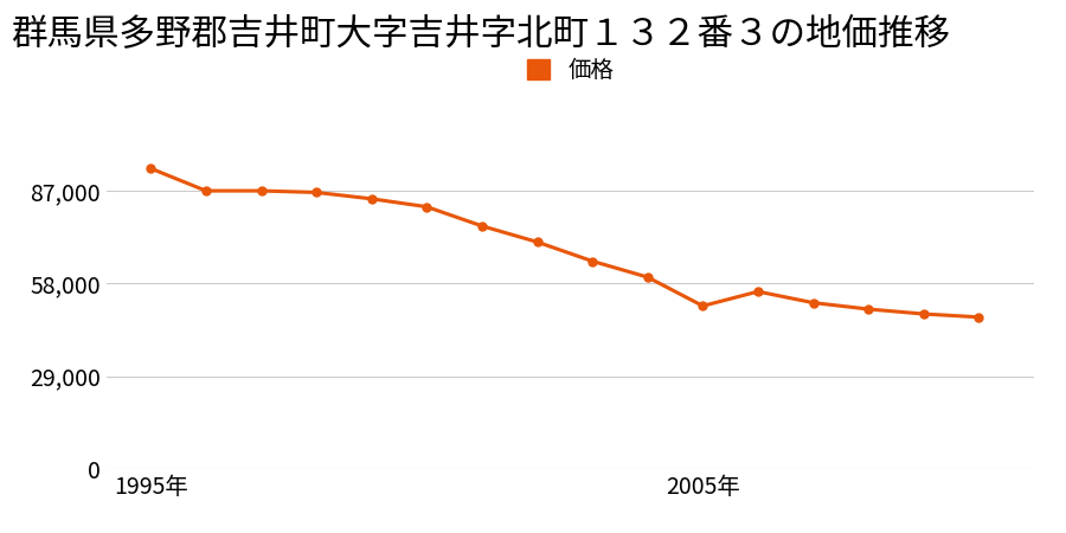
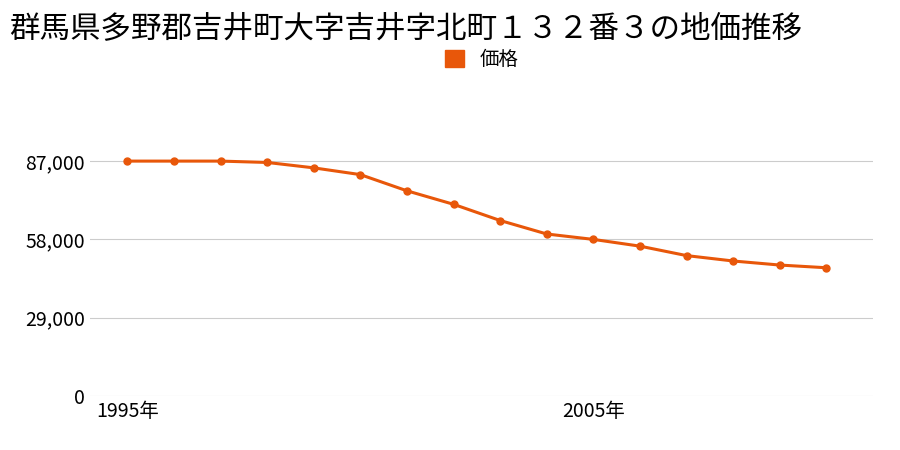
1995年: 94,000 -> 87,000
2005年: 51,000 -> 58,000
